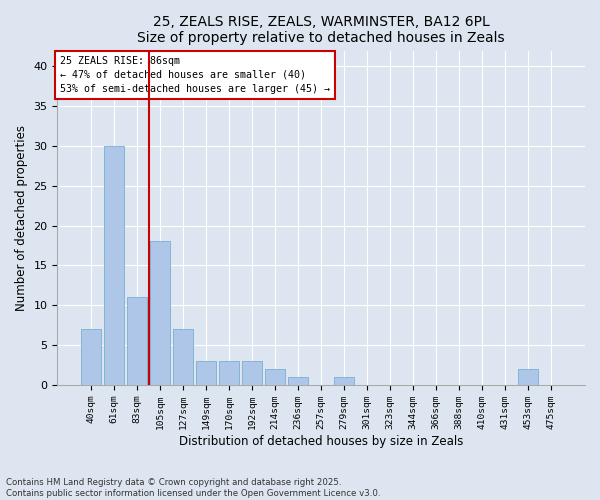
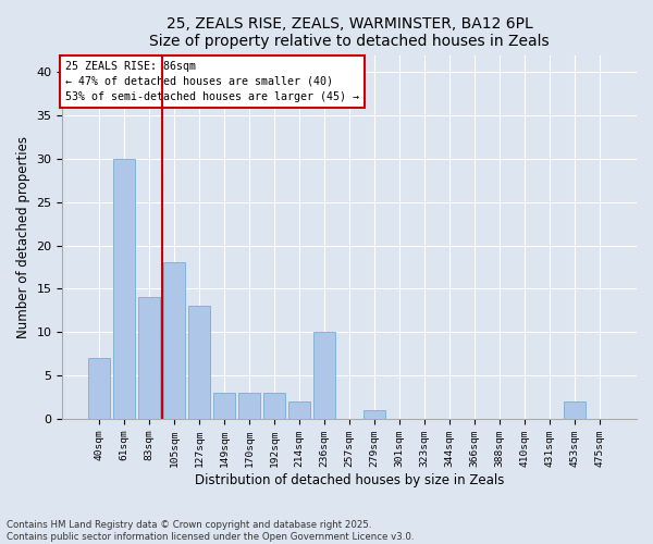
83sqm: 11 -> 14
127sqm: 7 -> 13
236sqm: 1 -> 10
